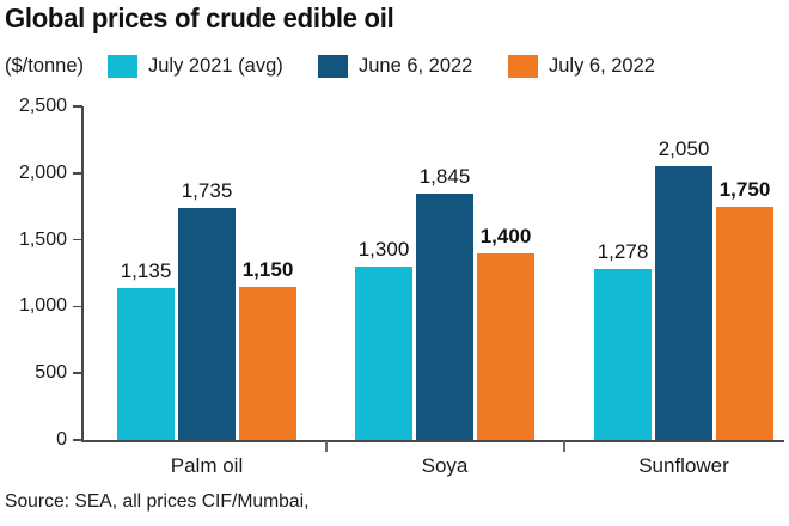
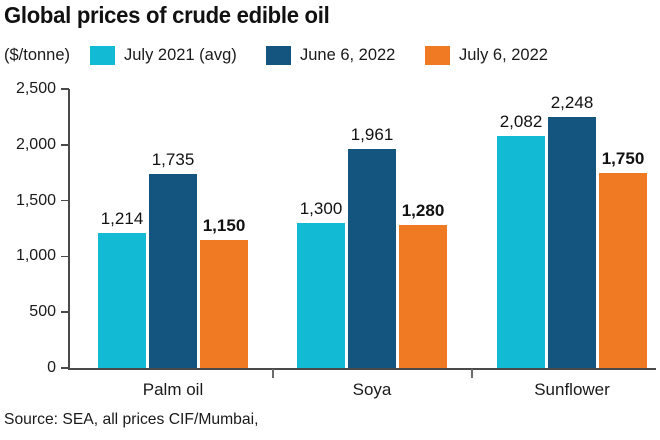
July 2021 (avg)/Palm oil: 1,135 -> 1,214
June 6, 2022/Soya: 1,845 -> 1,961
July 6, 2022/Soya: 1,400 -> 1,280
July 2021 (avg)/Sunflower: 1,278 -> 2,082
June 6, 2022/Sunflower: 2,050 -> 2,248
